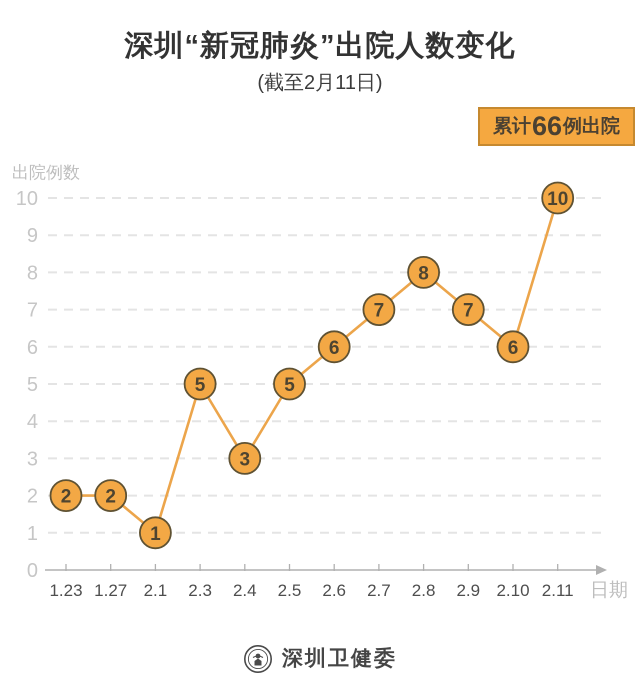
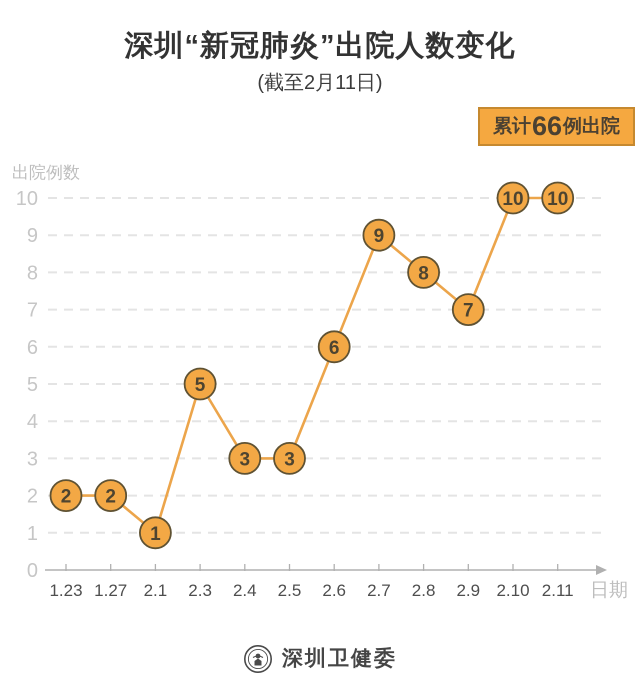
2.5: 5 -> 3
2.7: 7 -> 9
2.10: 6 -> 10
